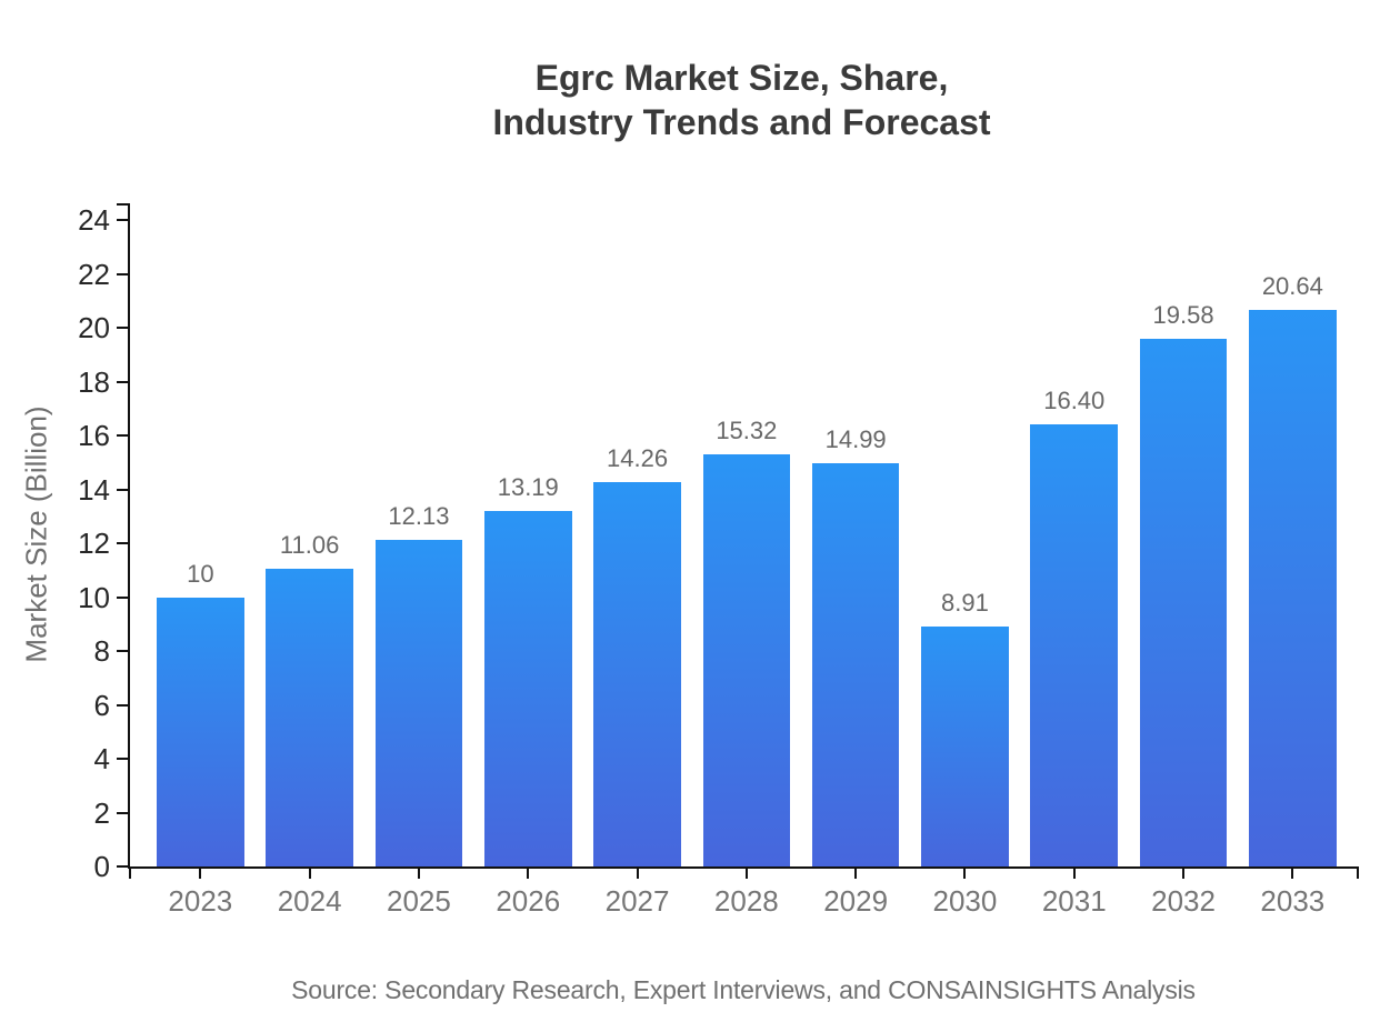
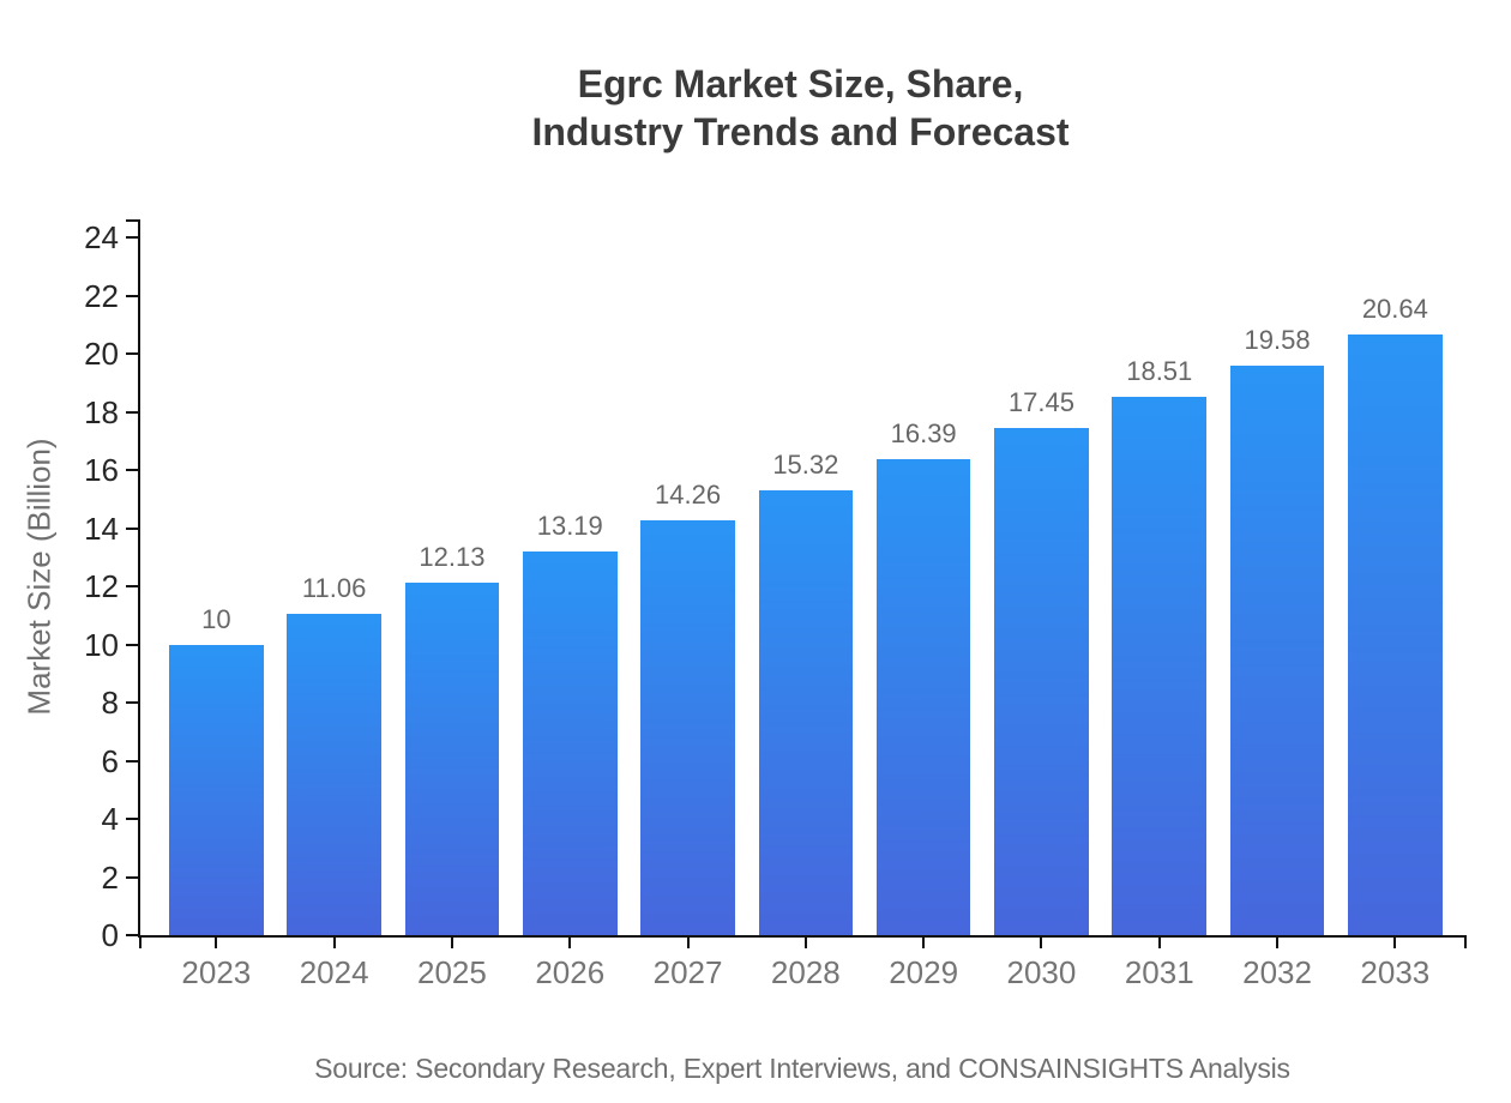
2029: 14.99 -> 16.39
2030: 8.91 -> 17.45
2031: 16.40 -> 18.51
